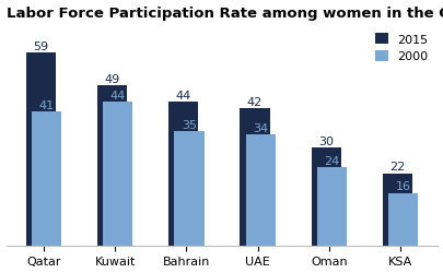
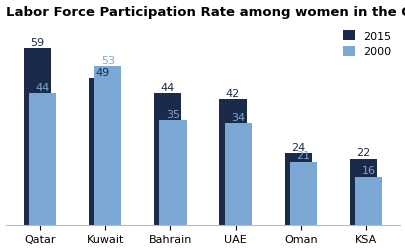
2000/Qatar: 41 -> 44
2000/Kuwait: 44 -> 53
2015/Oman: 30 -> 24
2000/Oman: 24 -> 21
